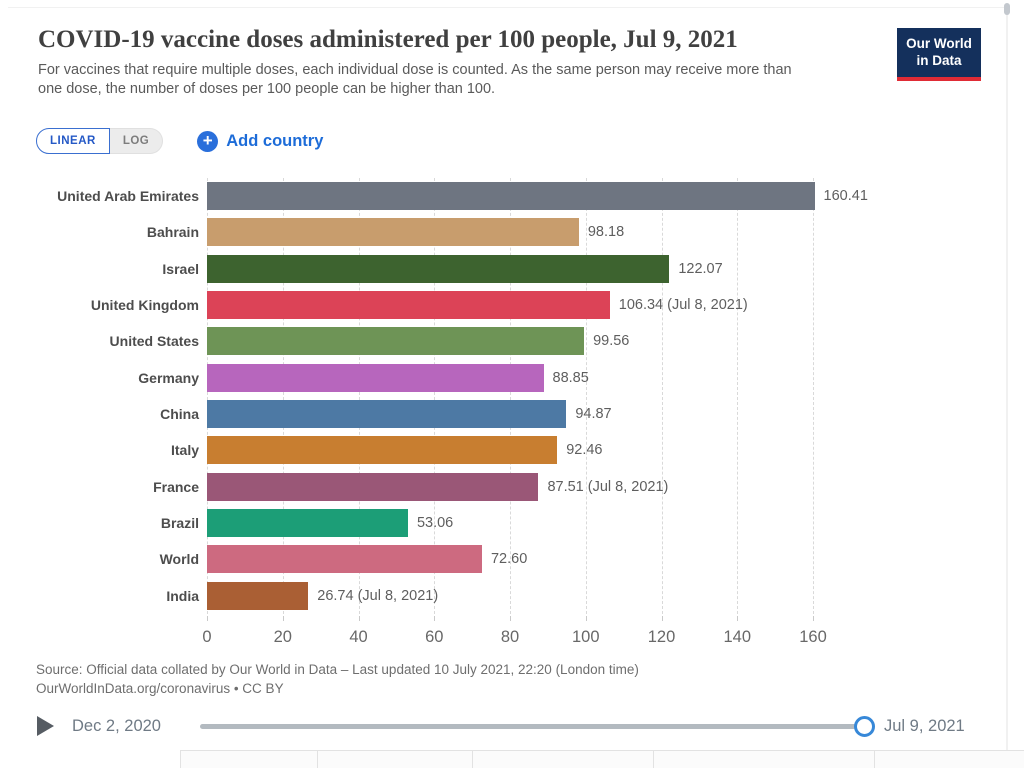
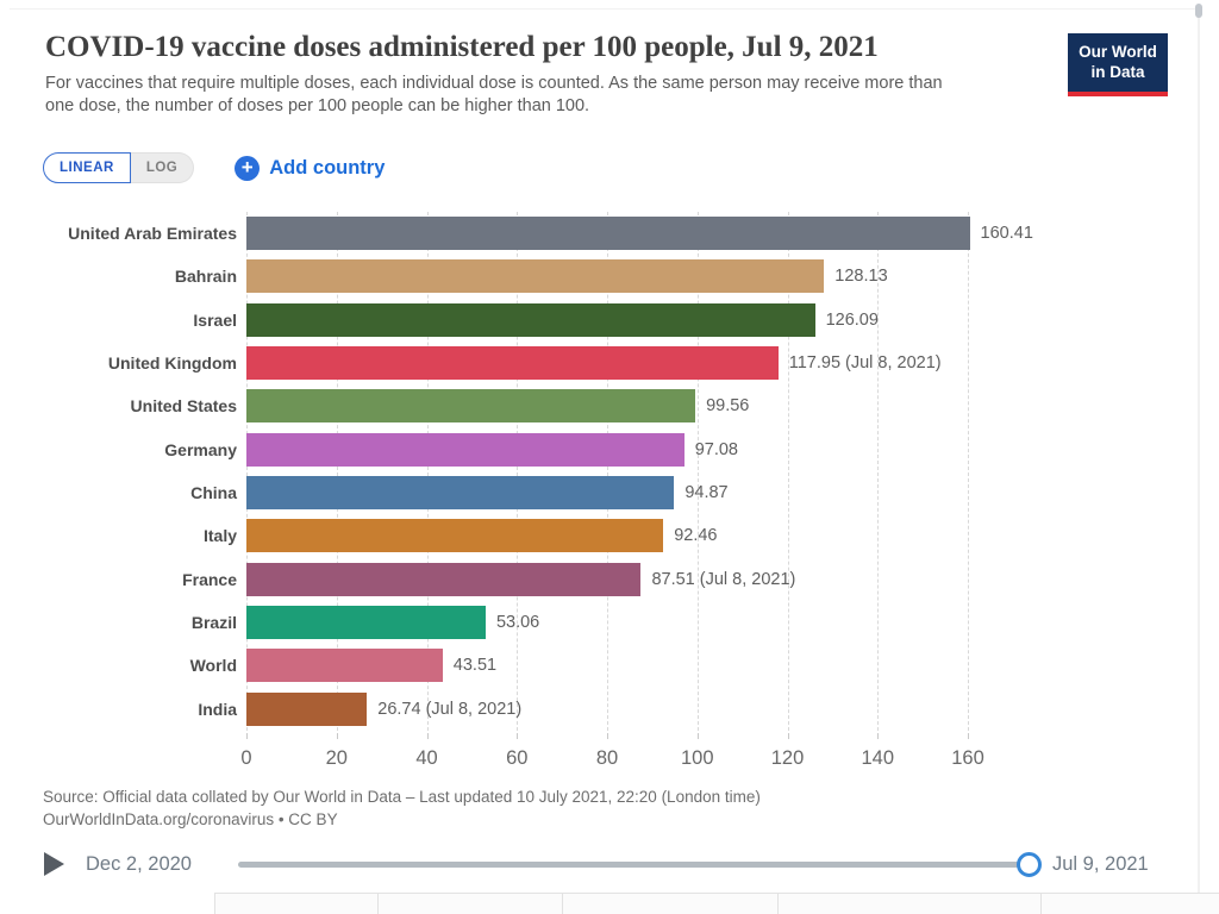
Bahrain: 98.18 -> 128.13
Israel: 122.07 -> 126.09
United Kingdom: 106.34 -> 117.95
Germany: 88.85 -> 97.08
World: 72.60 -> 43.51
